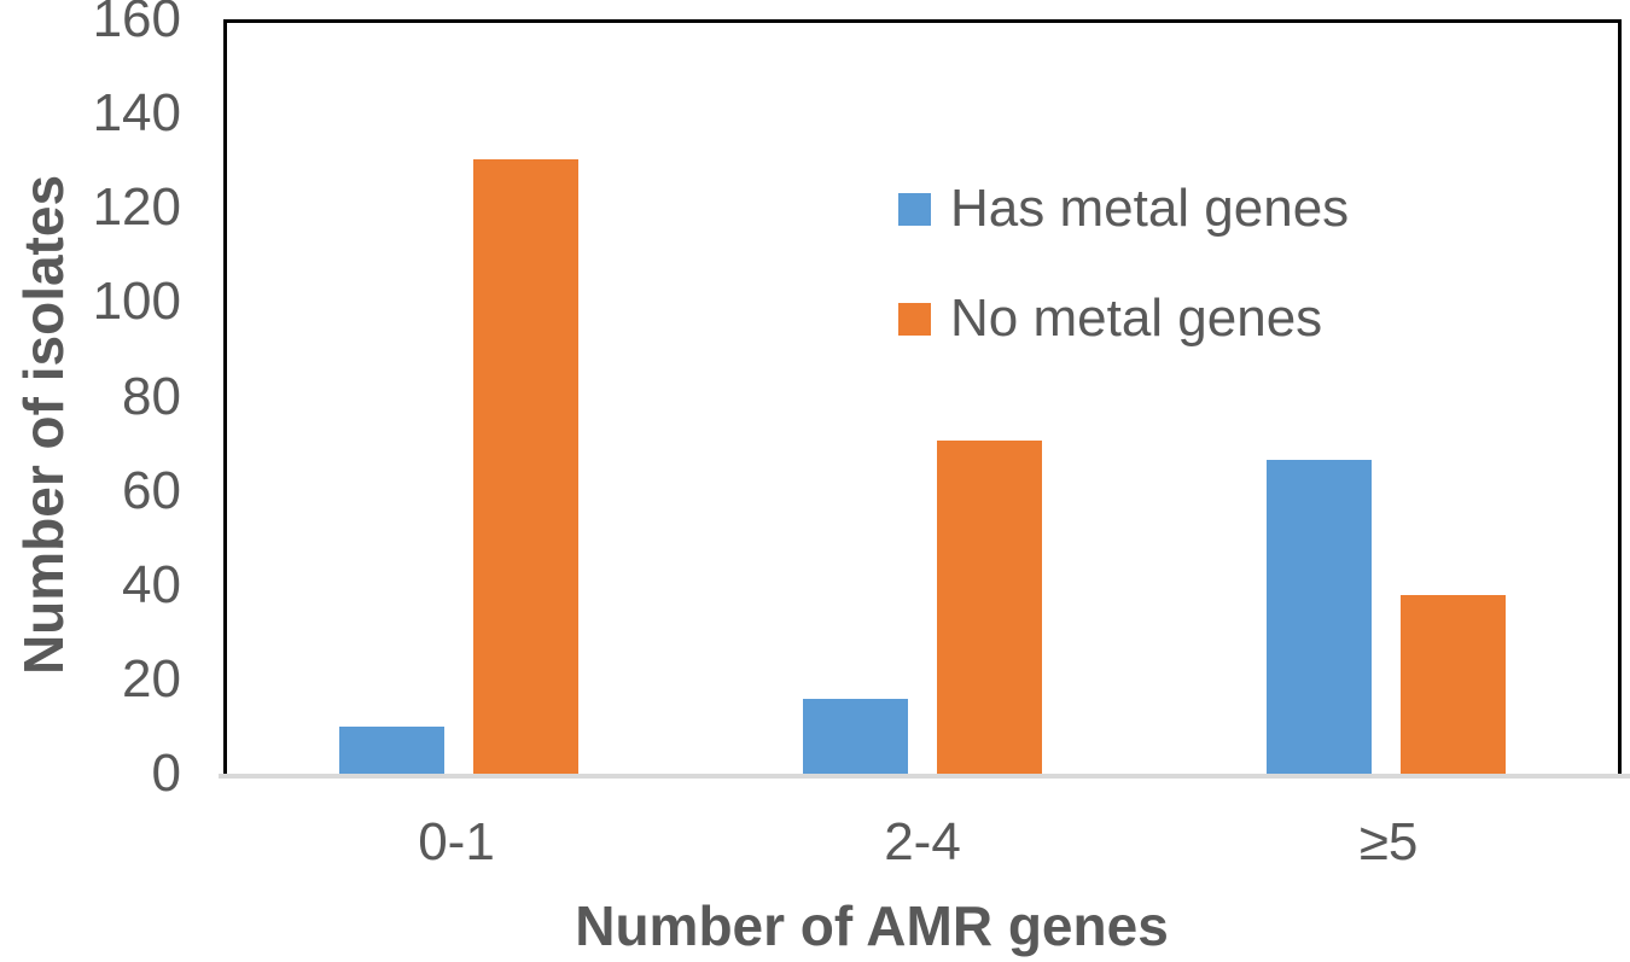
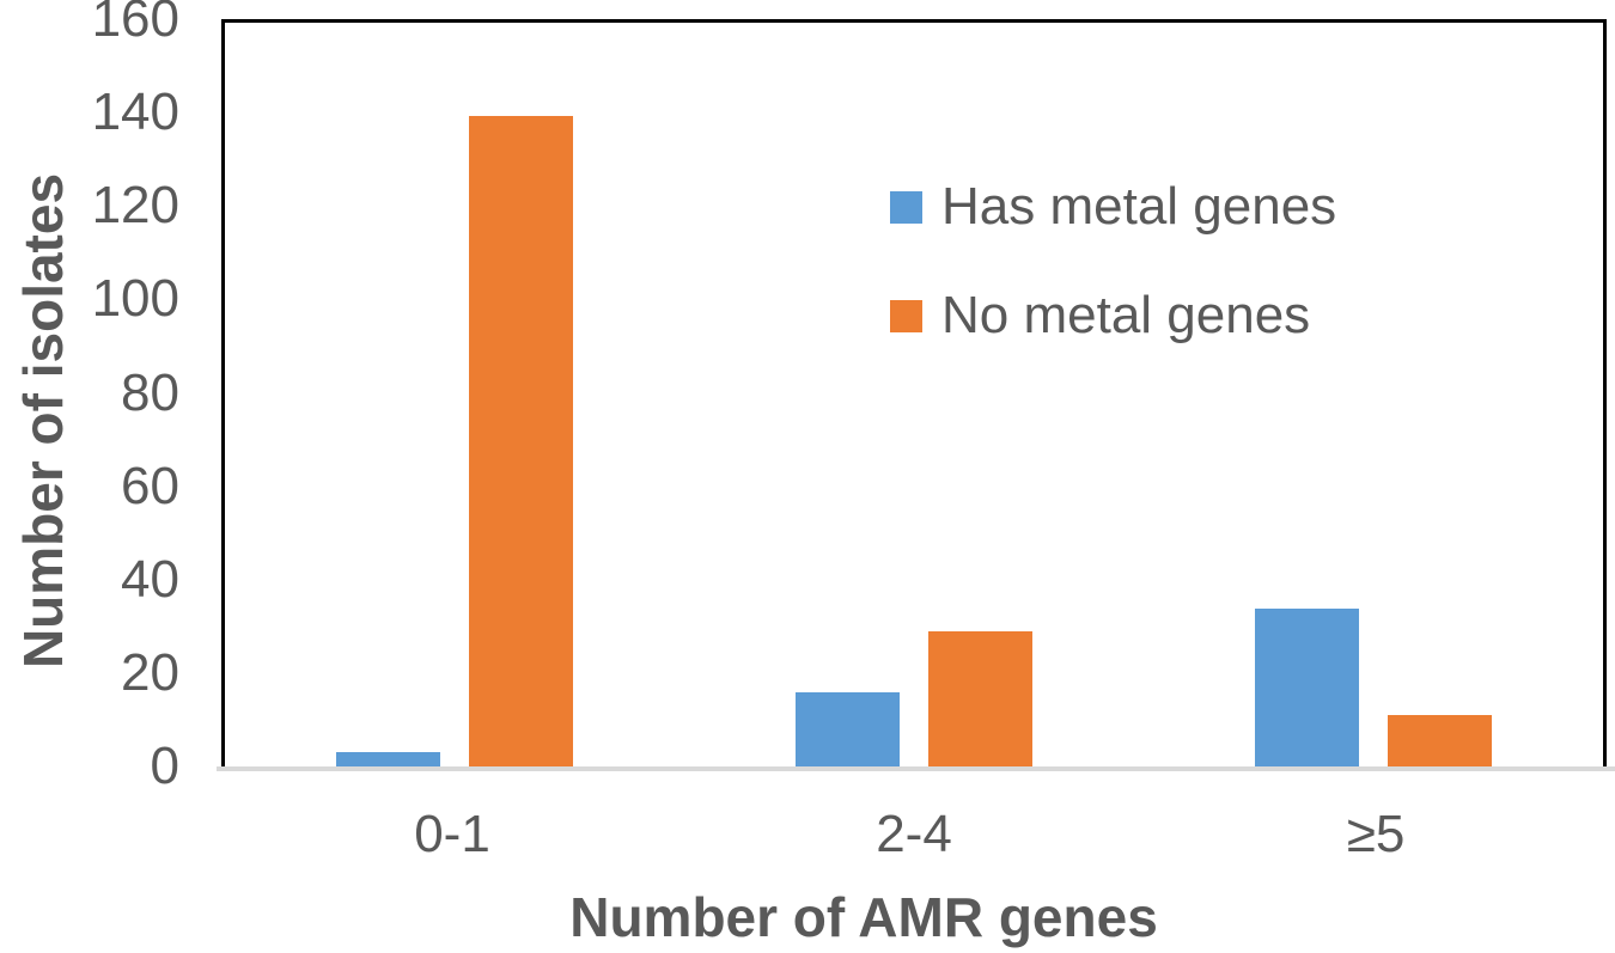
Has metal genes/0-1: 10 -> 3
No metal genes/0-1: 131 -> 140
No metal genes/2-4: 71 -> 29
Has metal genes/≥5: 67 -> 34
No metal genes/≥5: 38 -> 11
